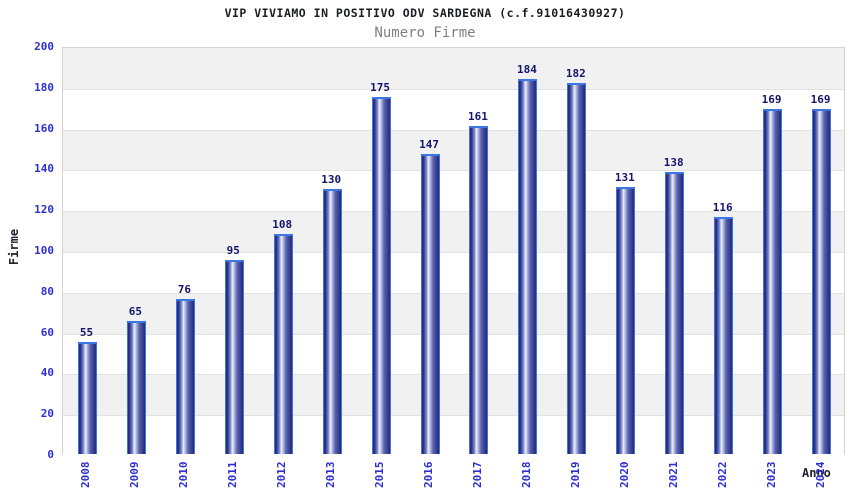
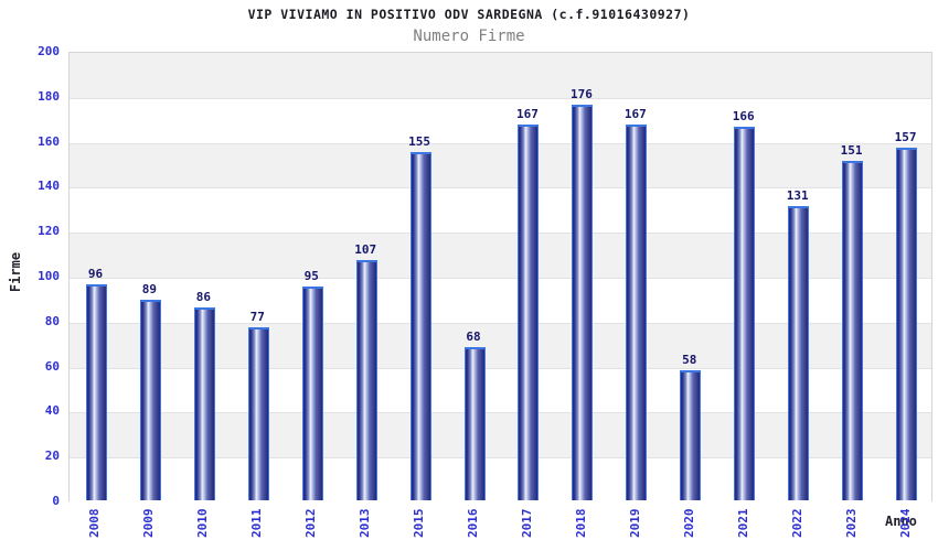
2008: 55 -> 96
2009: 65 -> 89
2010: 76 -> 86
2011: 95 -> 77
2012: 108 -> 95
2013: 130 -> 107
2015: 175 -> 155
2016: 147 -> 68
2017: 161 -> 167
2018: 184 -> 176
2019: 182 -> 167
2020: 131 -> 58
2021: 138 -> 166
2022: 116 -> 131
2023: 169 -> 151
2024: 169 -> 157
